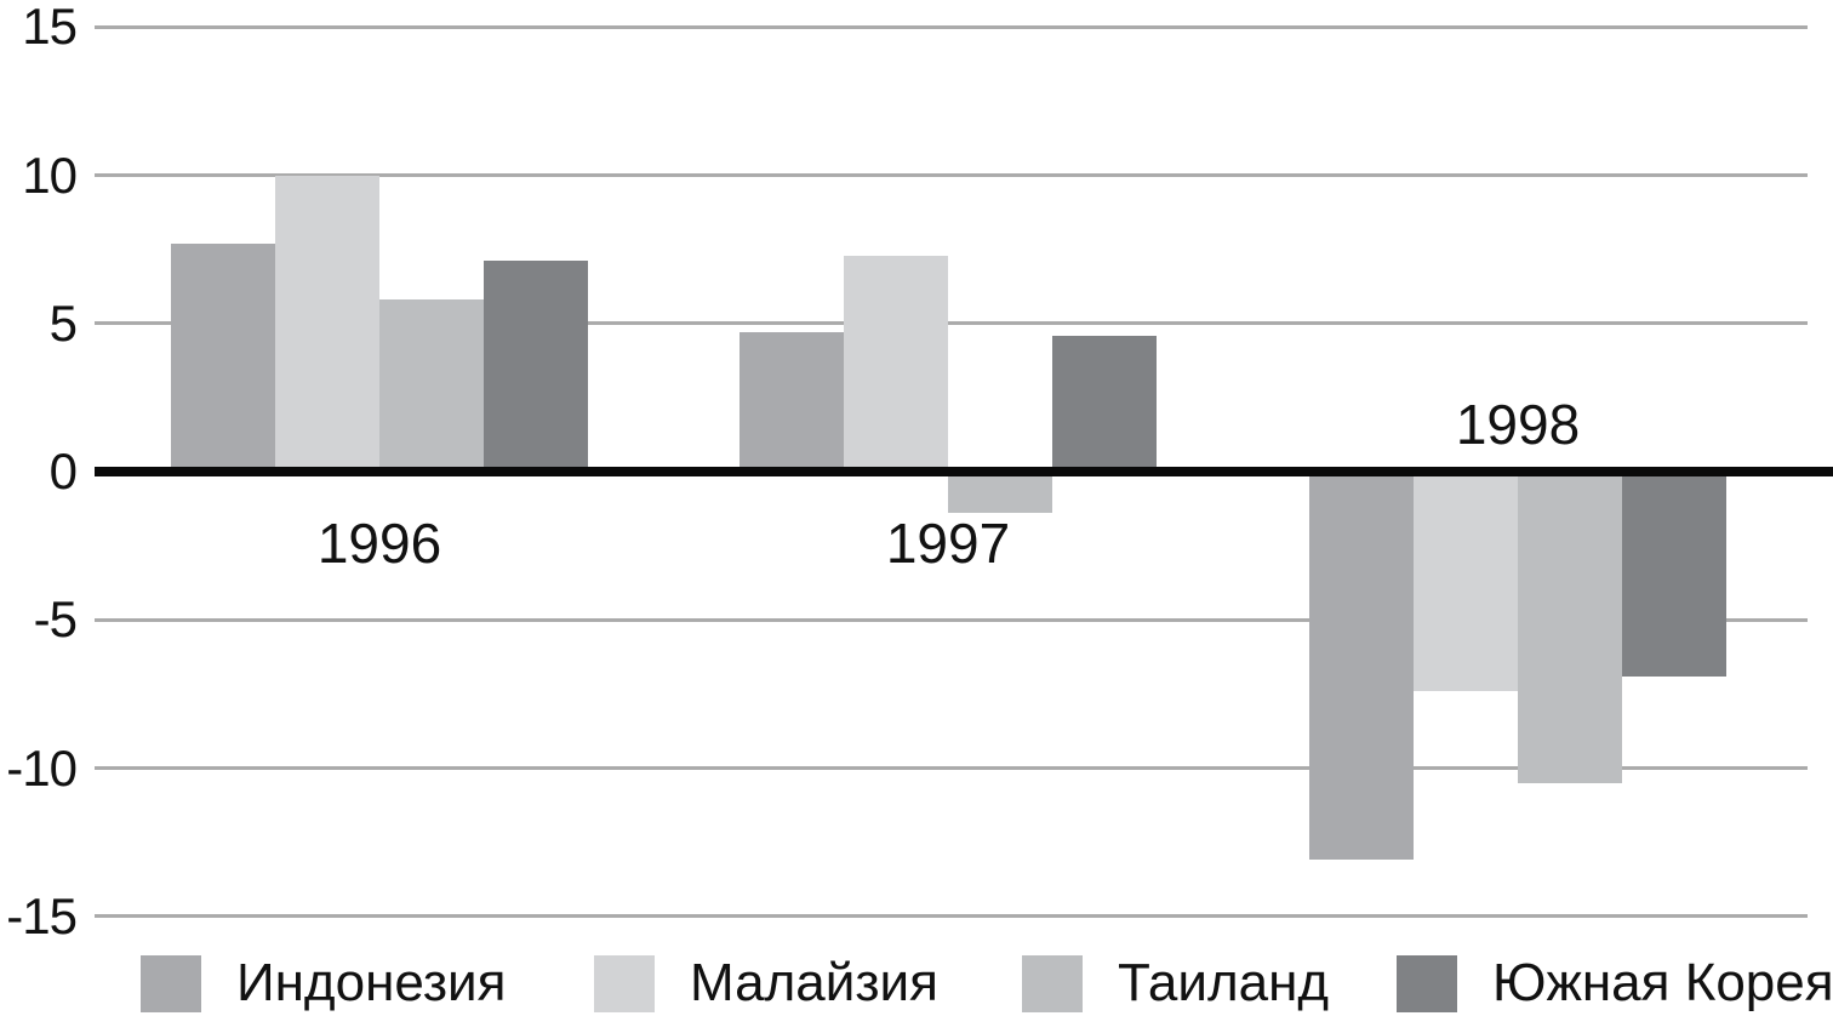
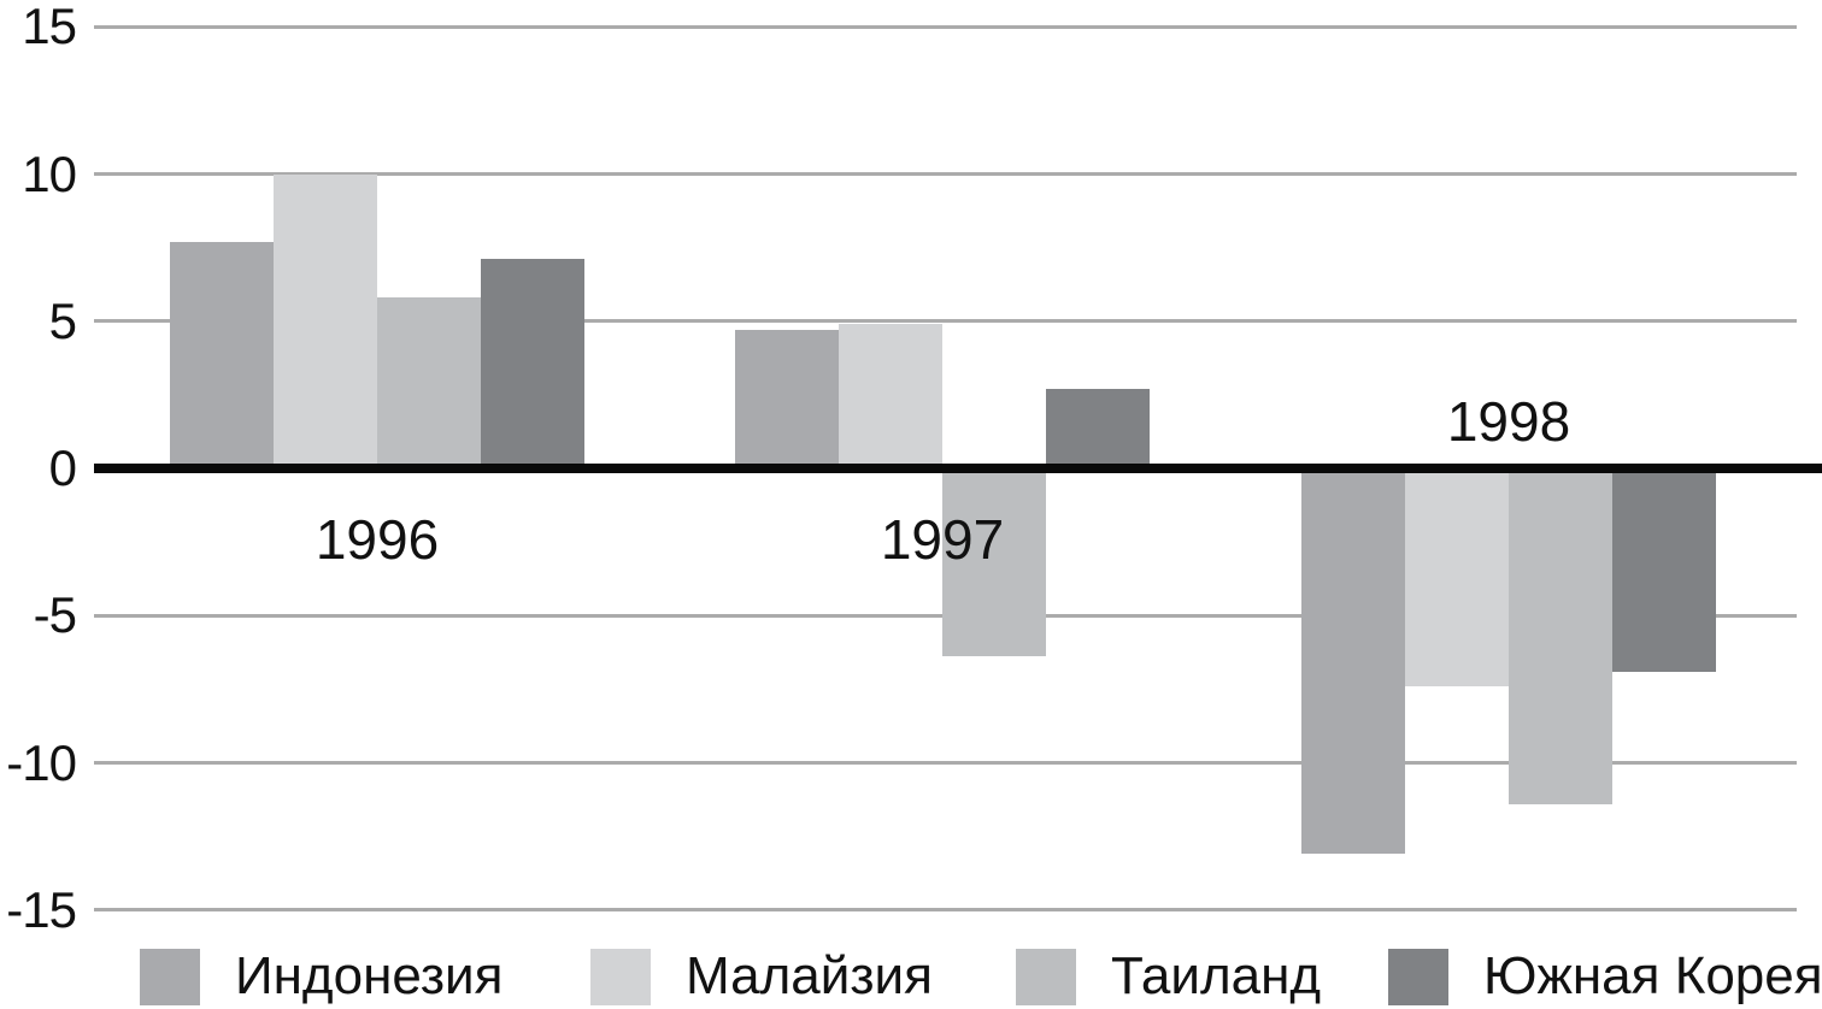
Малайзия/1997: 7.3 -> 4.9
Таиланд/1997: -1.4 -> -6.4
Южная Корея/1997: 4.6 -> 2.7
Таиланд/1998: -10.5 -> -11.4
